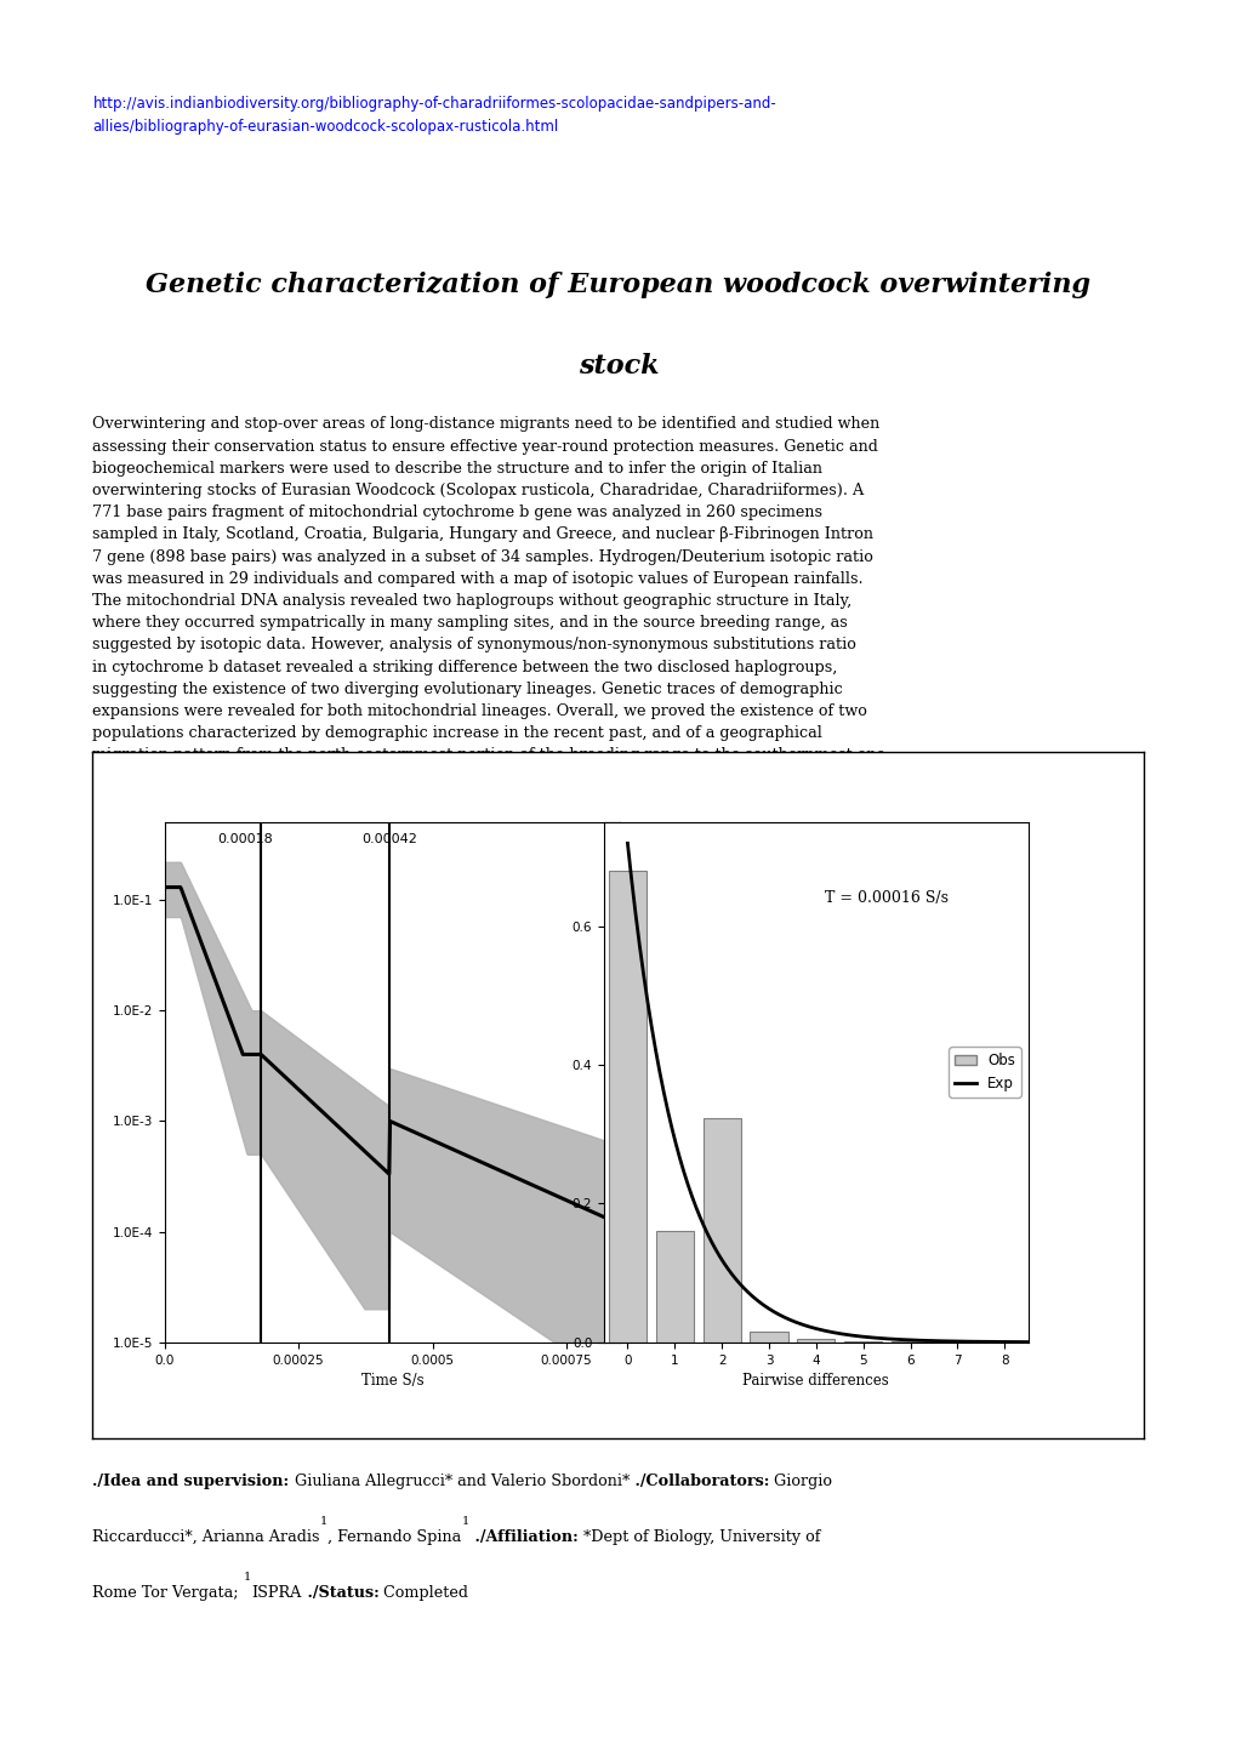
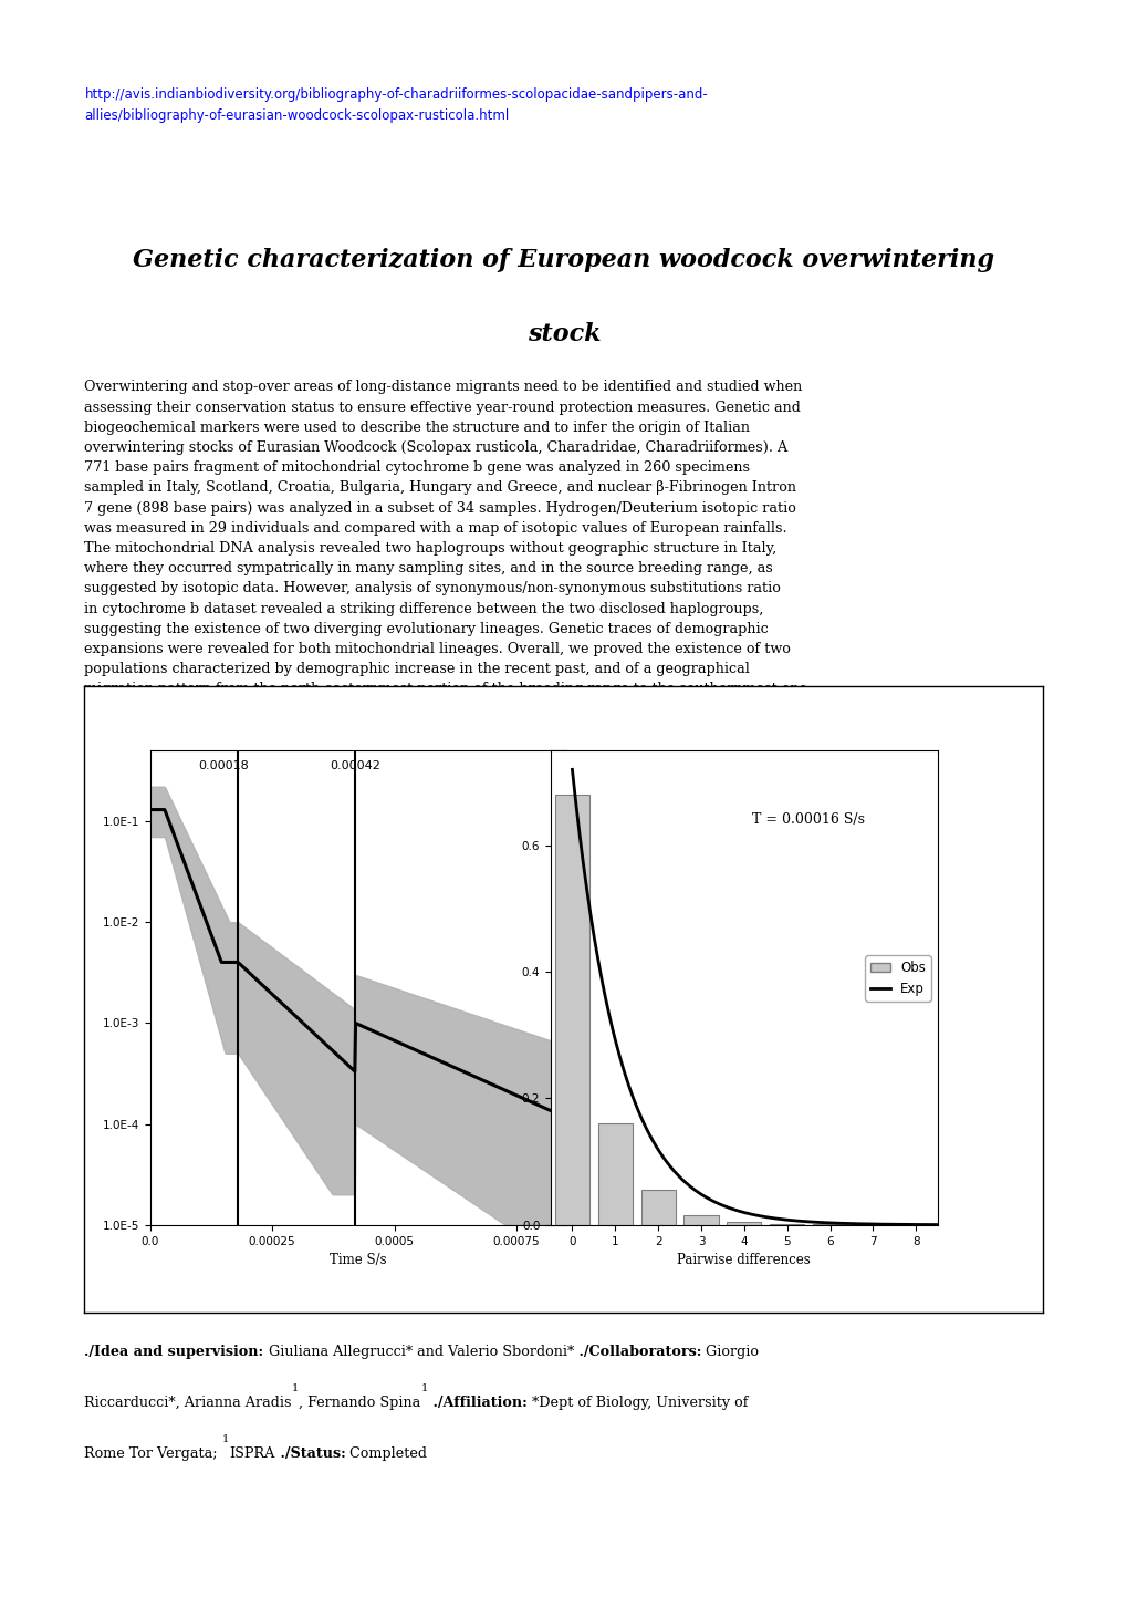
Obs/2: 0.324 -> 0.055
